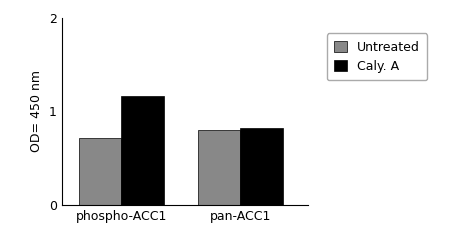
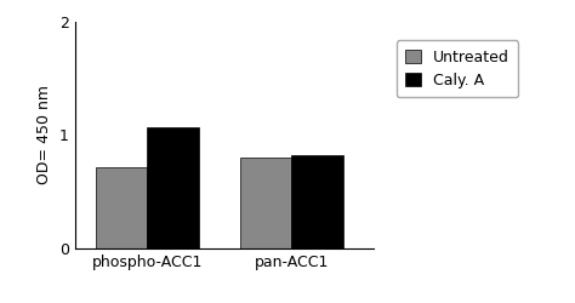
Caly. A/phospho-ACC1: 1.16 -> 1.07
